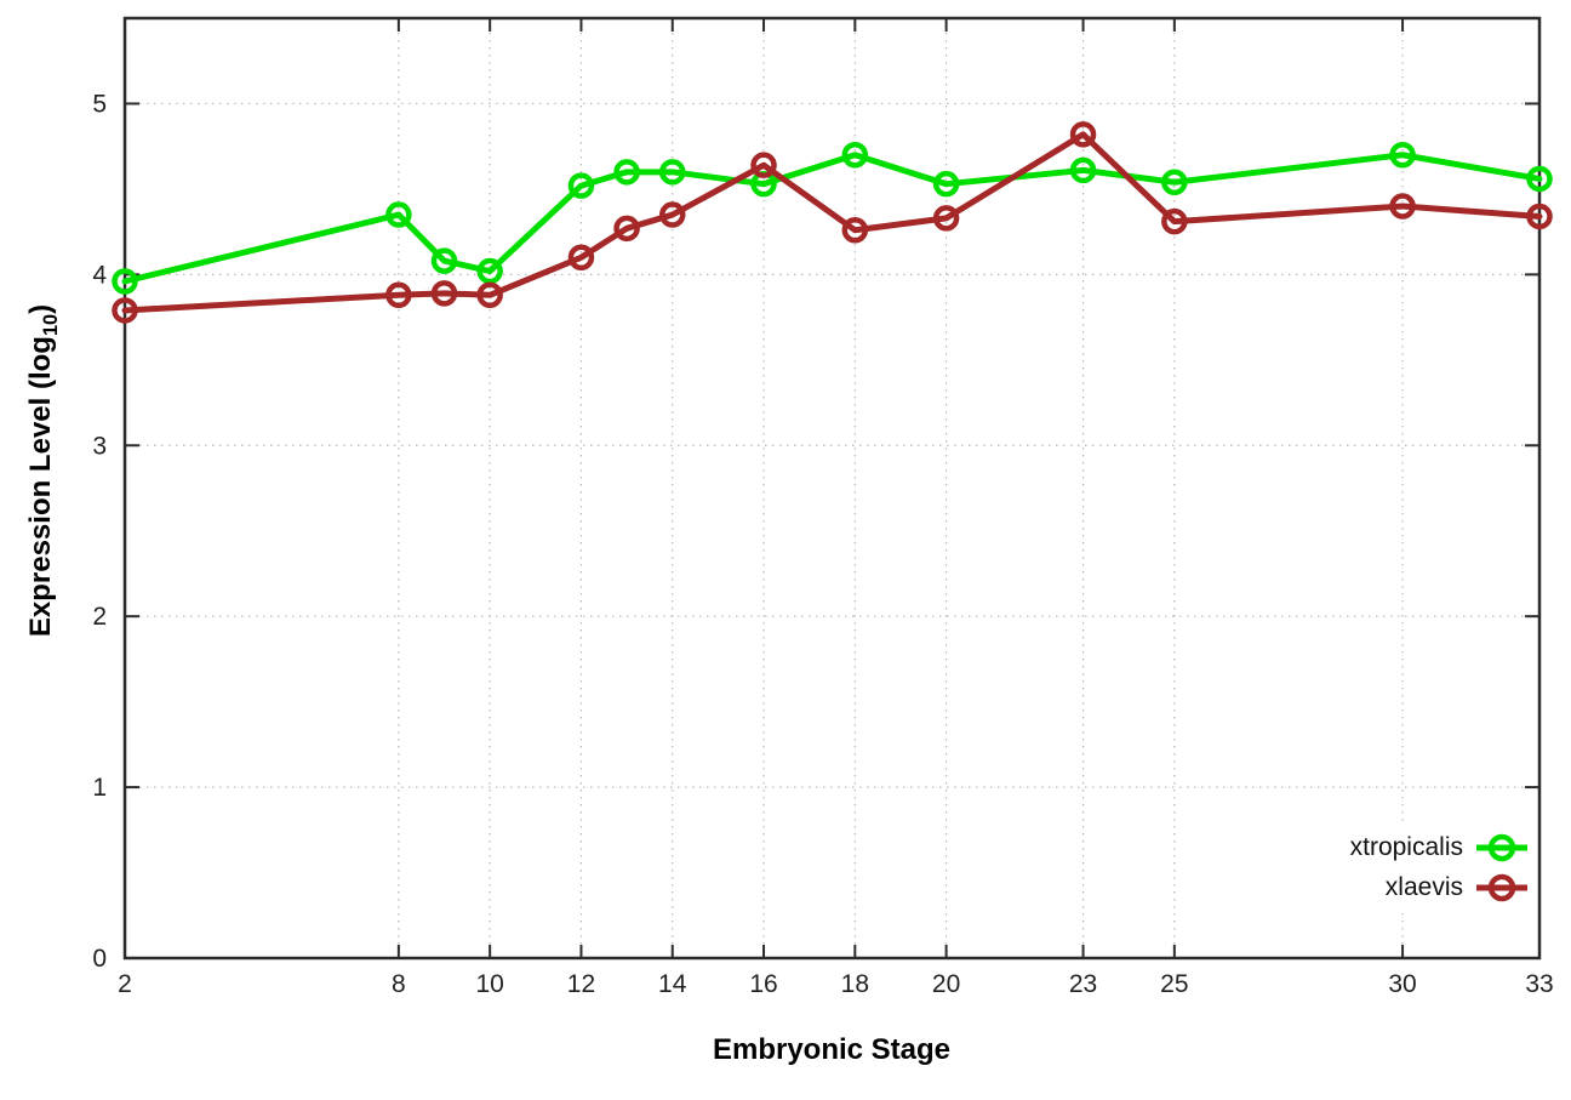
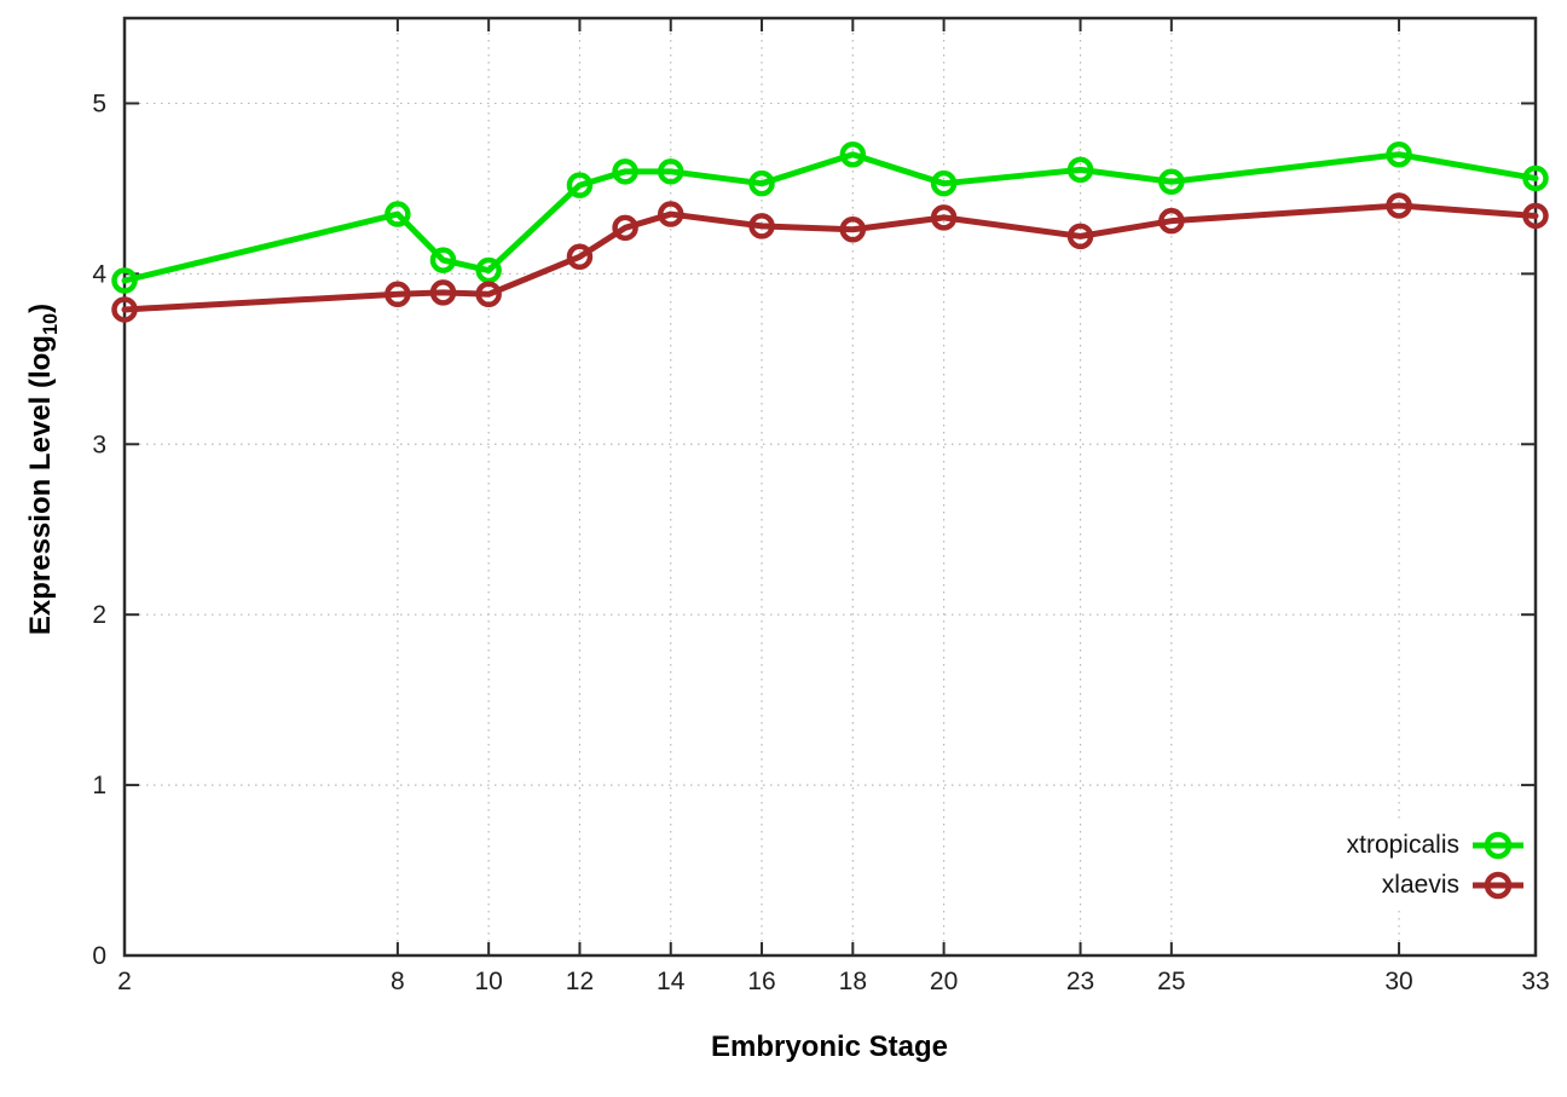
xlaevis/16: 4.64 -> 4.28
xlaevis/23: 4.82 -> 4.22
